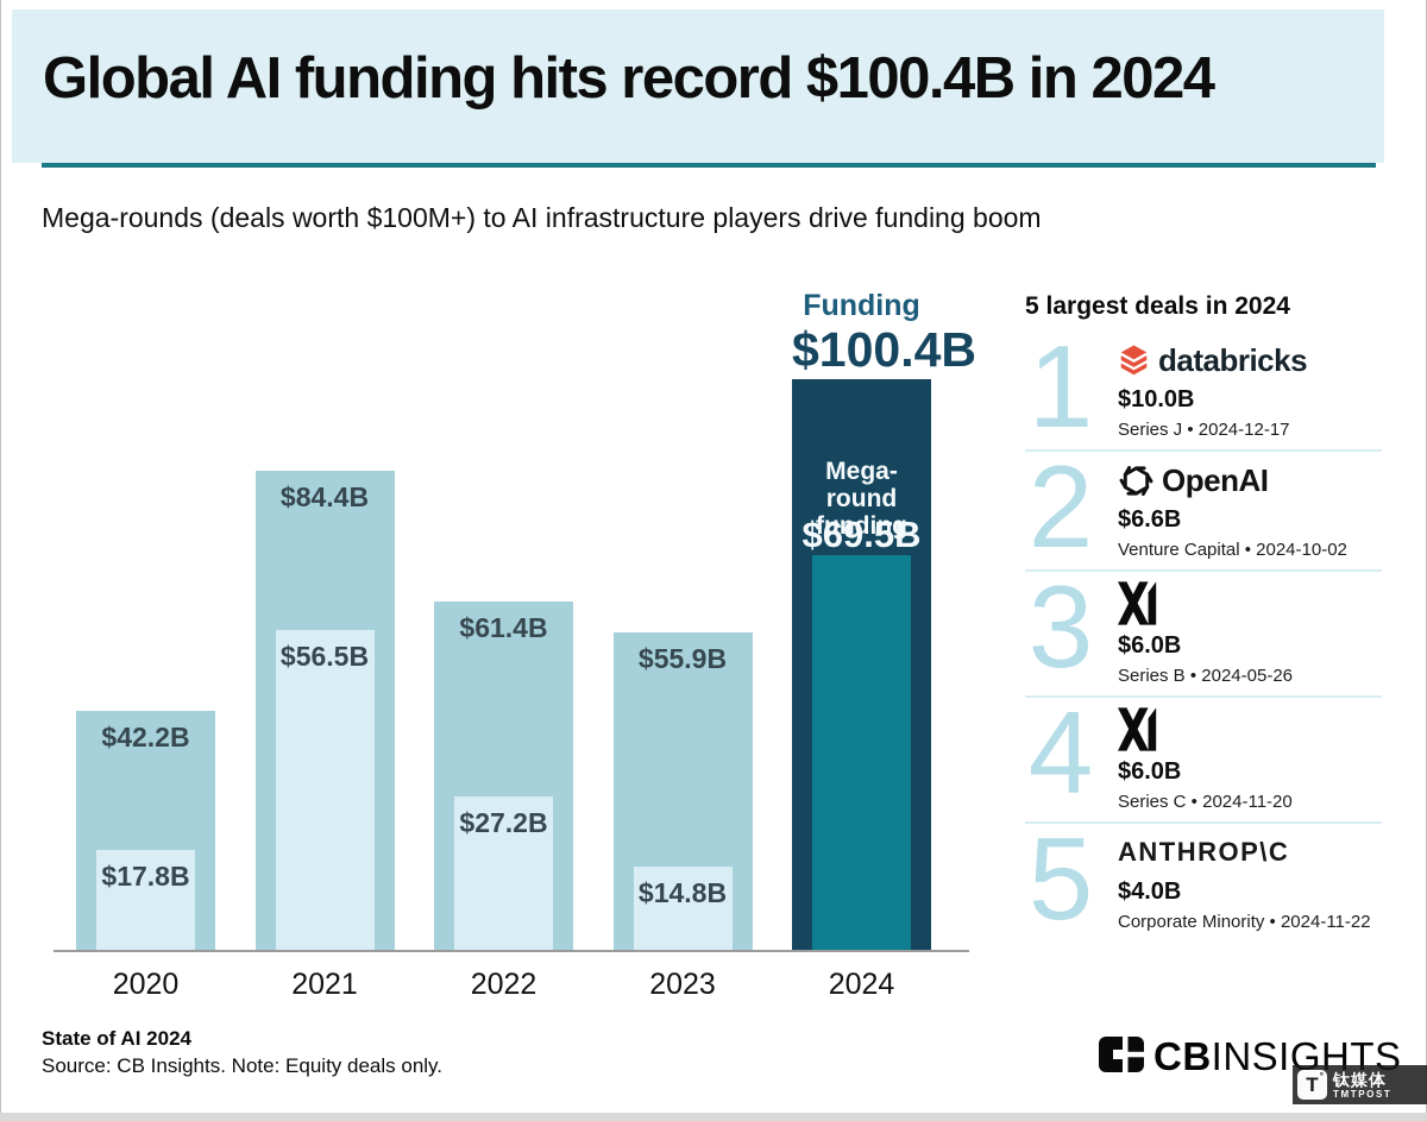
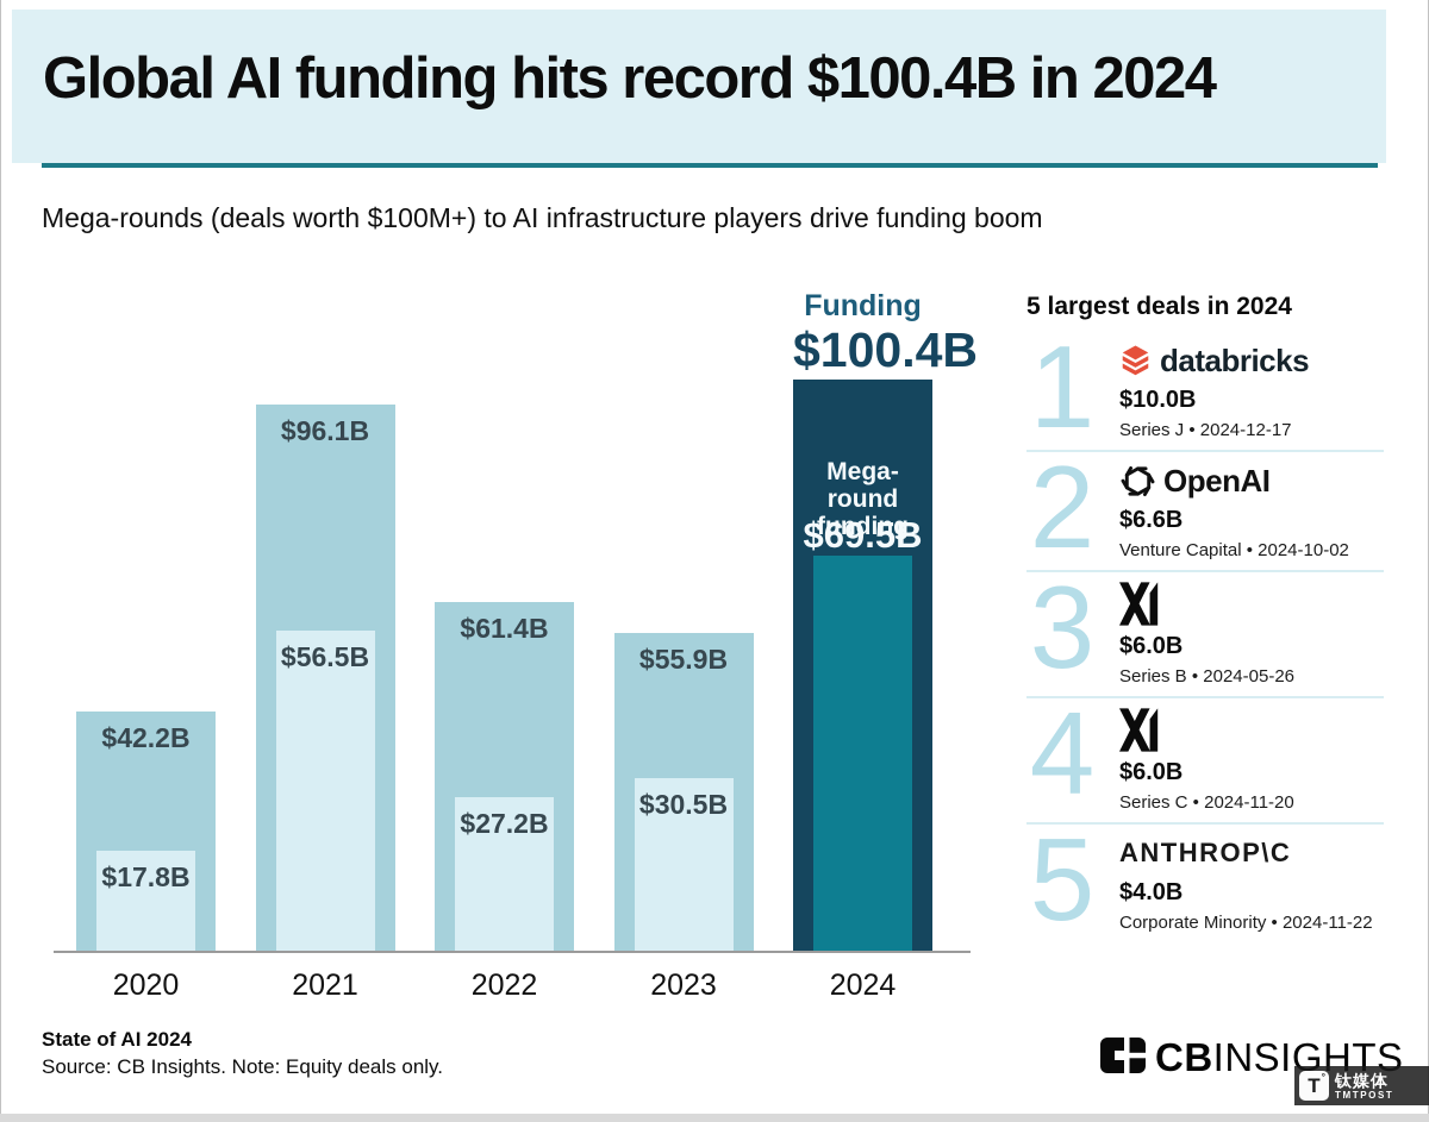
Funding/2021: $84.4B -> $96.1B
Mega-round funding/2023: $14.8B -> $30.5B
